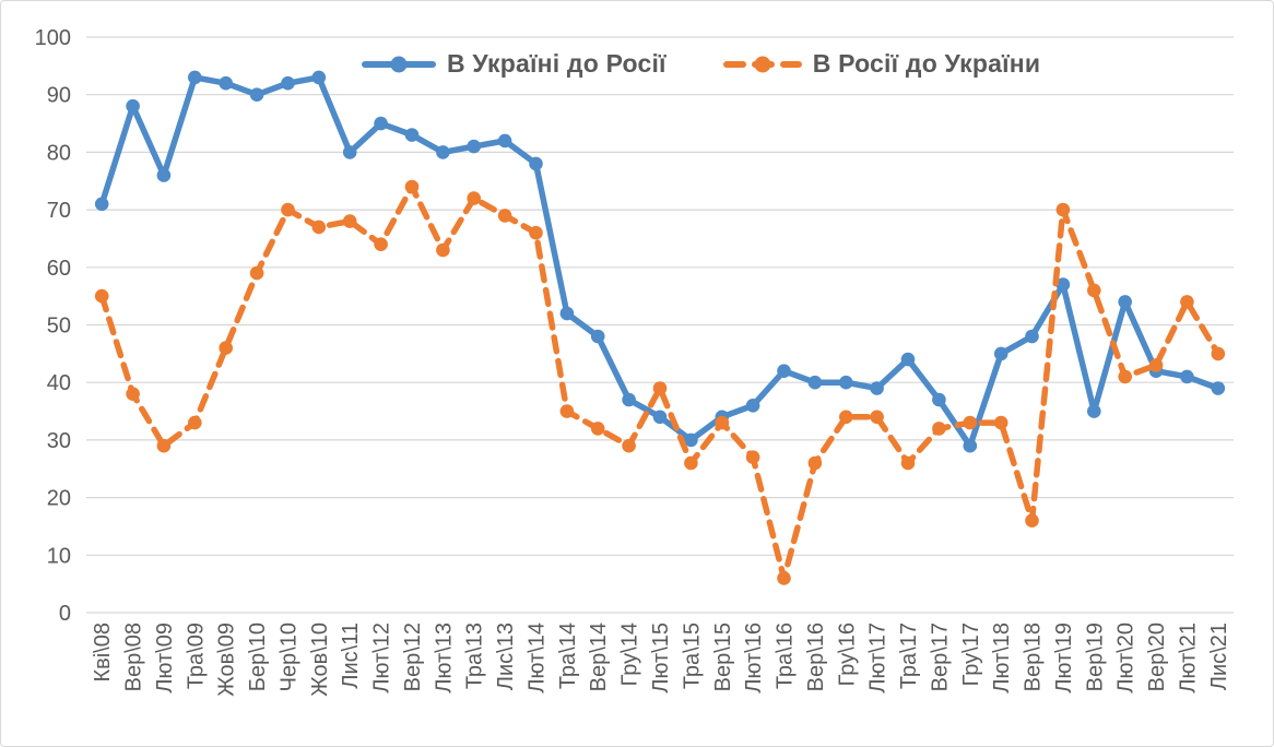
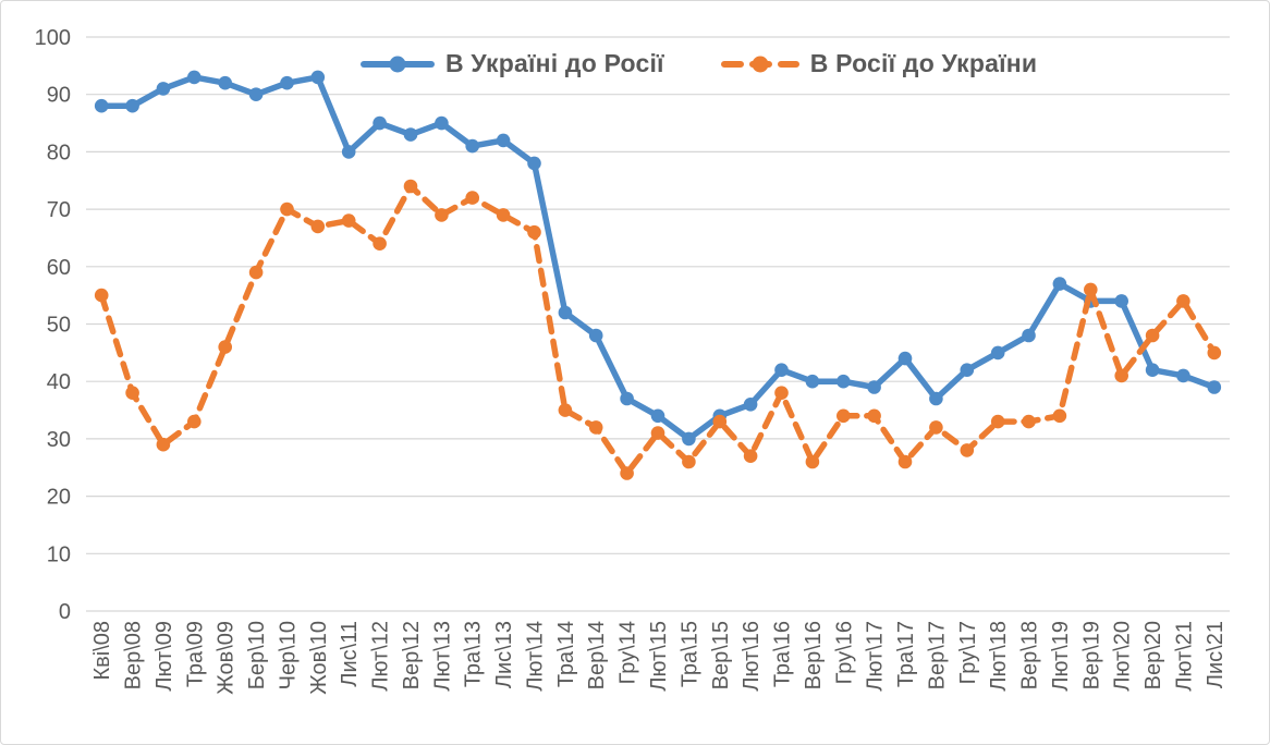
В Україні до Росії/Кві\08: 71 -> 88
В Україні до Росії/Лют\09: 76 -> 91
В Україні до Росії/Лют\13: 80 -> 85
В Росії до України/Лют\13: 63 -> 69
В Росії до України/Гру\14: 29 -> 24
В Росії до України/Лют\15: 39 -> 31
В Росії до України/Тра\16: 6 -> 38
В Україні до Росії/Гру\17: 29 -> 42
В Росії до України/Гру\17: 33 -> 28
В Росії до України/Вер\18: 16 -> 33
В Росії до України/Лют\19: 70 -> 34
В Україні до Росії/Вер\19: 35 -> 54
В Росії до України/Вер\20: 43 -> 48
